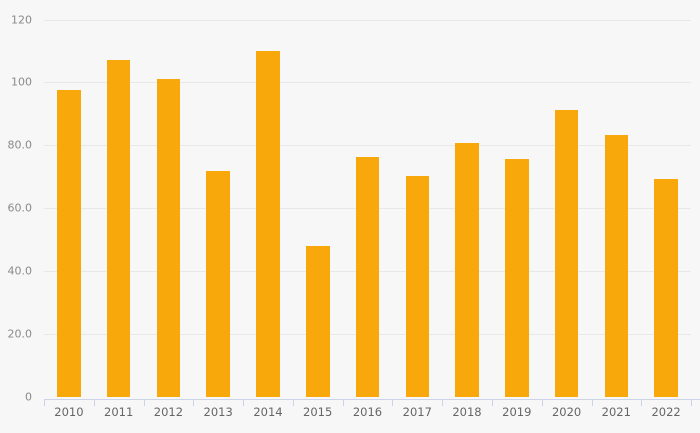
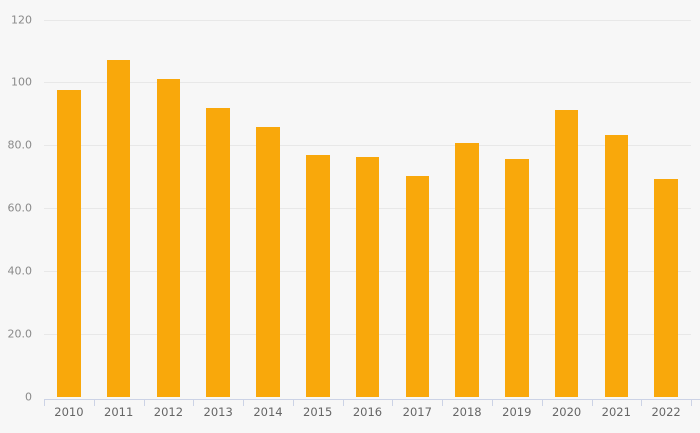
2013: 72 -> 92
2014: 110 -> 86
2015: 48 -> 77
